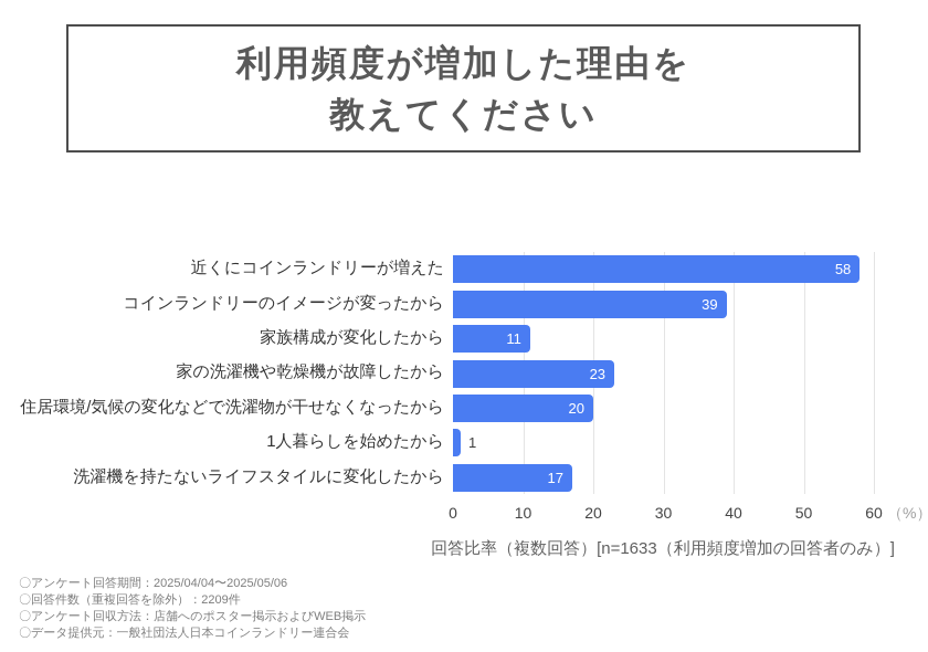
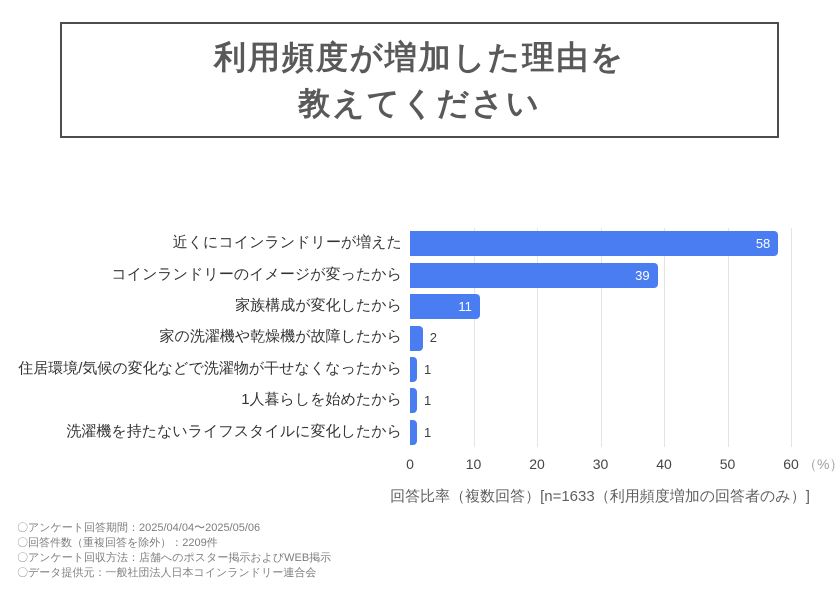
家の洗濯機や乾燥機が故障したから: 23 -> 2
住居環境/気候の変化などで洗濯物が干せなくなったから: 20 -> 1
洗濯機を持たないライフスタイルに変化したから: 17 -> 1
